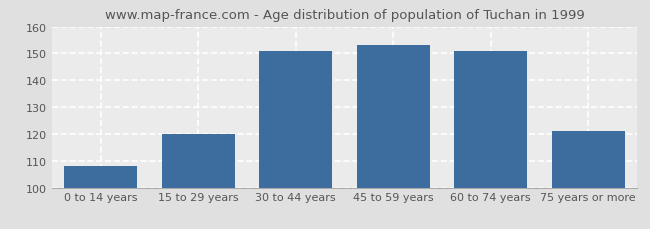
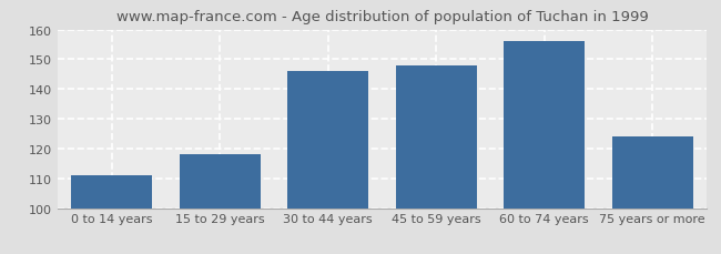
0 to 14 years: 108 -> 111
15 to 29 years: 120 -> 118
30 to 44 years: 151 -> 146
45 to 59 years: 153 -> 148
60 to 74 years: 151 -> 156
75 years or more: 121 -> 124
